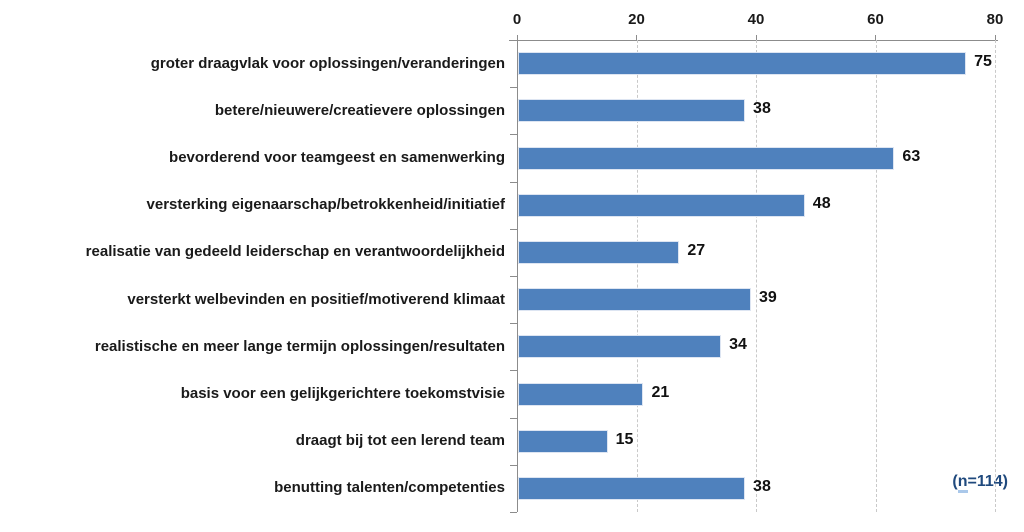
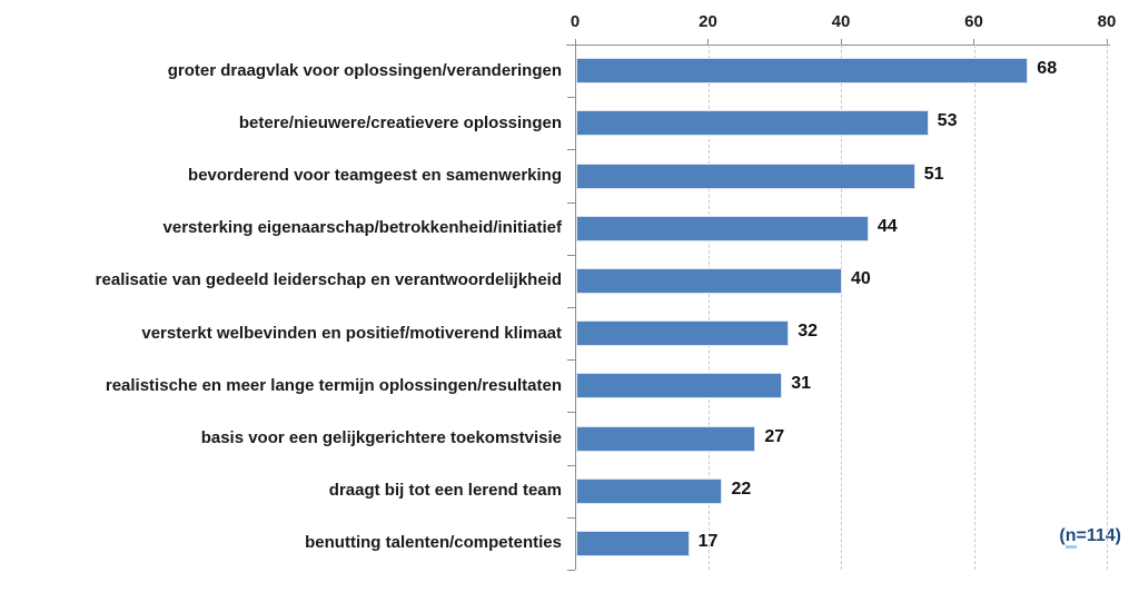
groter draagvlak voor oplossingen/veranderingen: 75 -> 68
betere/nieuwere/creatievere oplossingen: 38 -> 53
bevorderend voor teamgeest en samenwerking: 63 -> 51
versterking eigenaarschap/betrokkenheid/initiatief: 48 -> 44
realisatie van gedeeld leiderschap en verantwoordelijkheid: 27 -> 40
versterkt welbevinden en positief/motiverend klimaat: 39 -> 32
realistische en meer lange termijn oplossingen/resultaten: 34 -> 31
basis voor een gelijkgerichtere toekomstvisie: 21 -> 27
draagt bij tot een lerend team: 15 -> 22
benutting talenten/competenties: 38 -> 17
